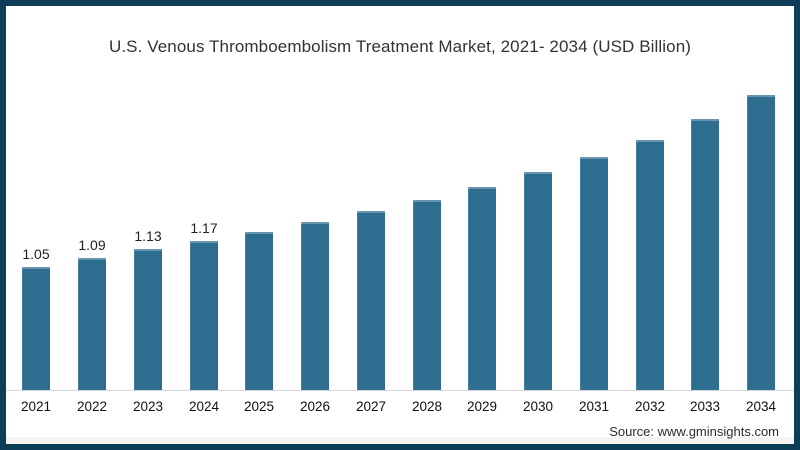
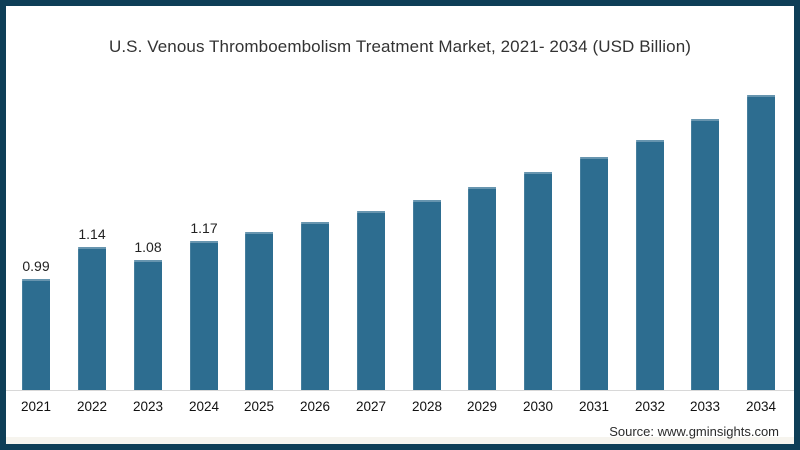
2021: 1.05 -> 0.99
2022: 1.09 -> 1.14
2023: 1.13 -> 1.08
